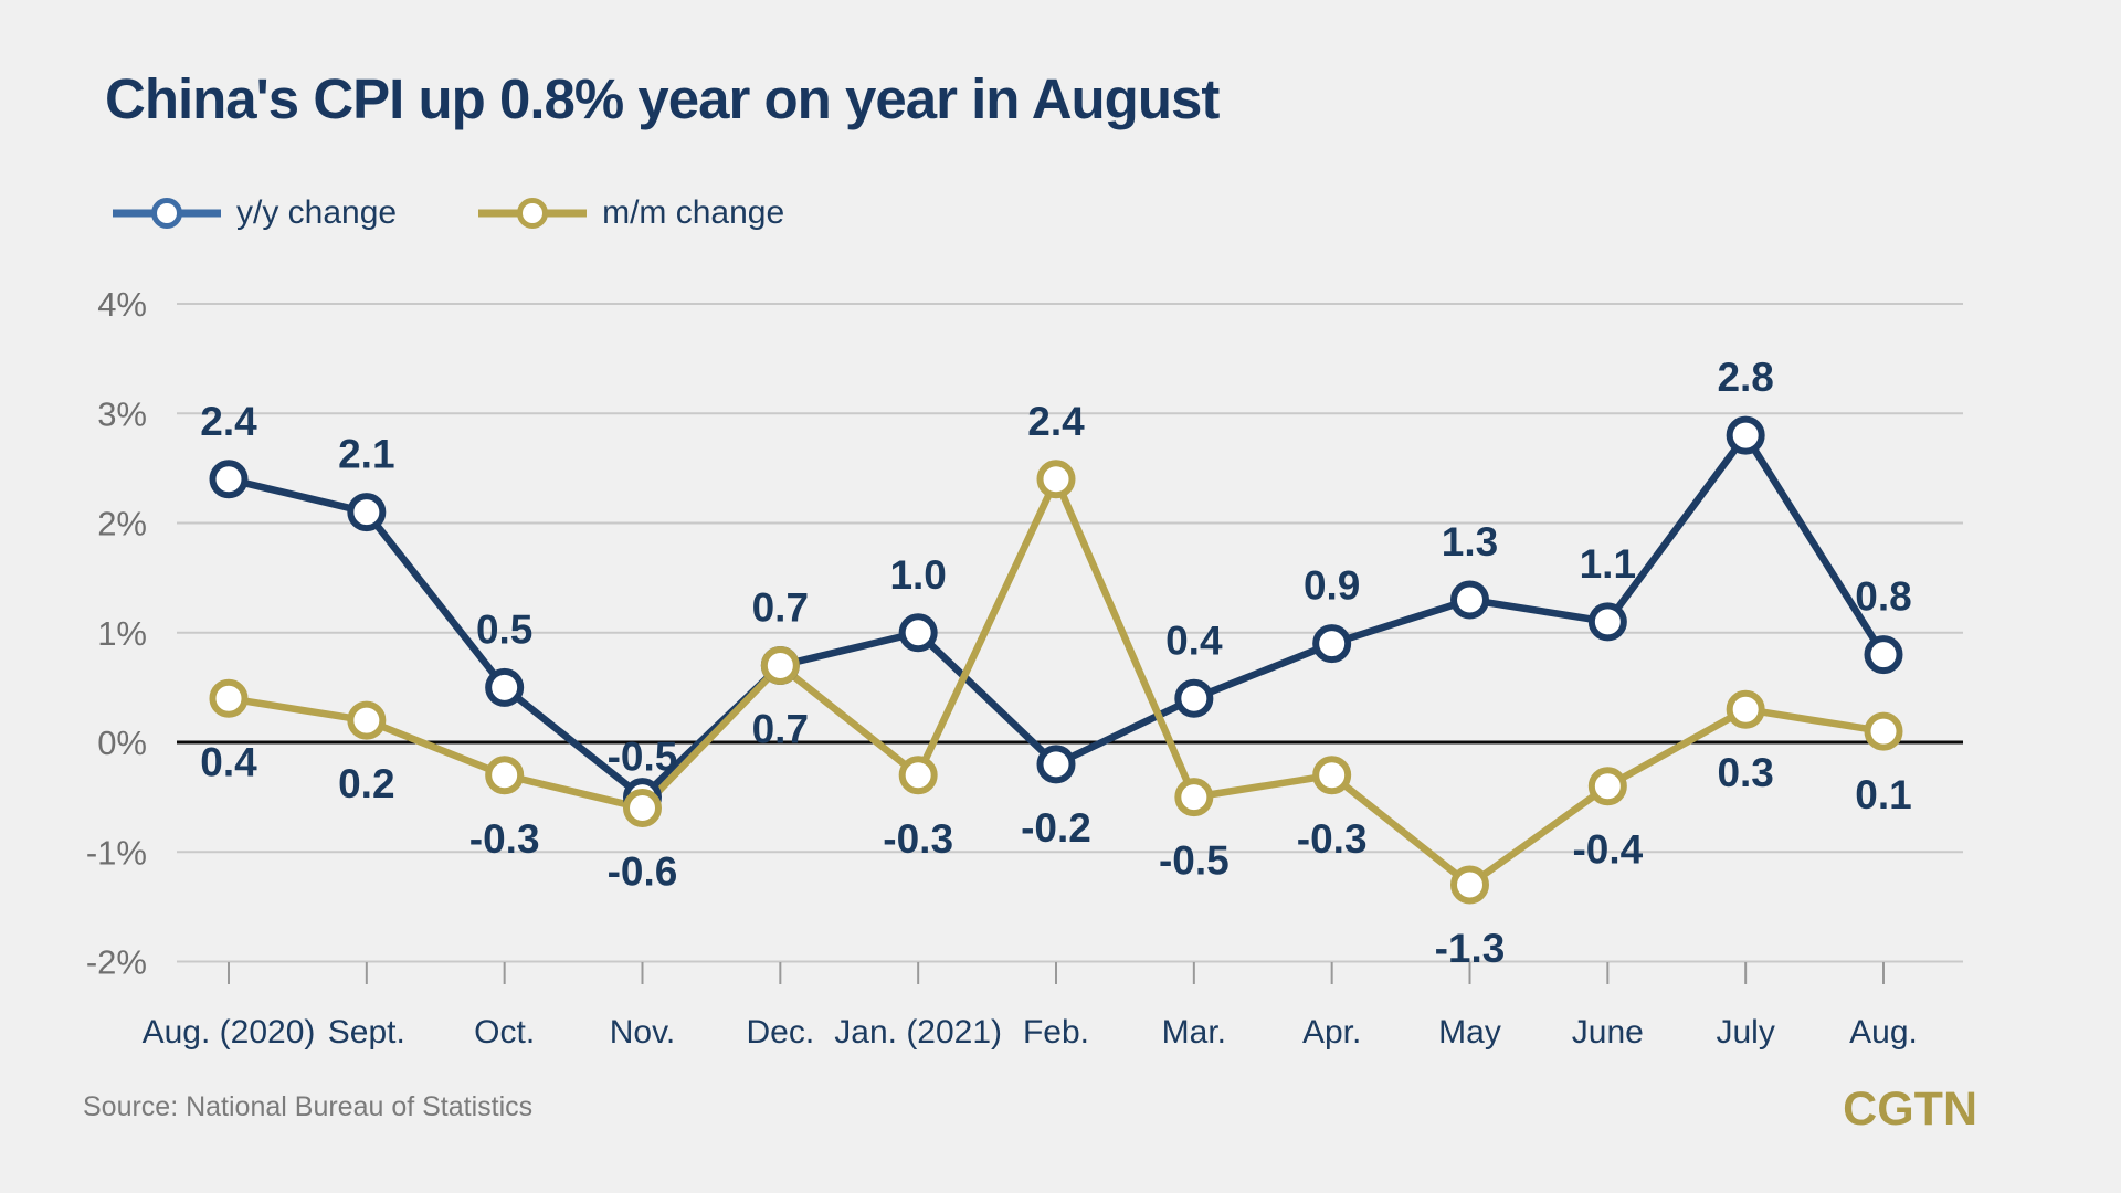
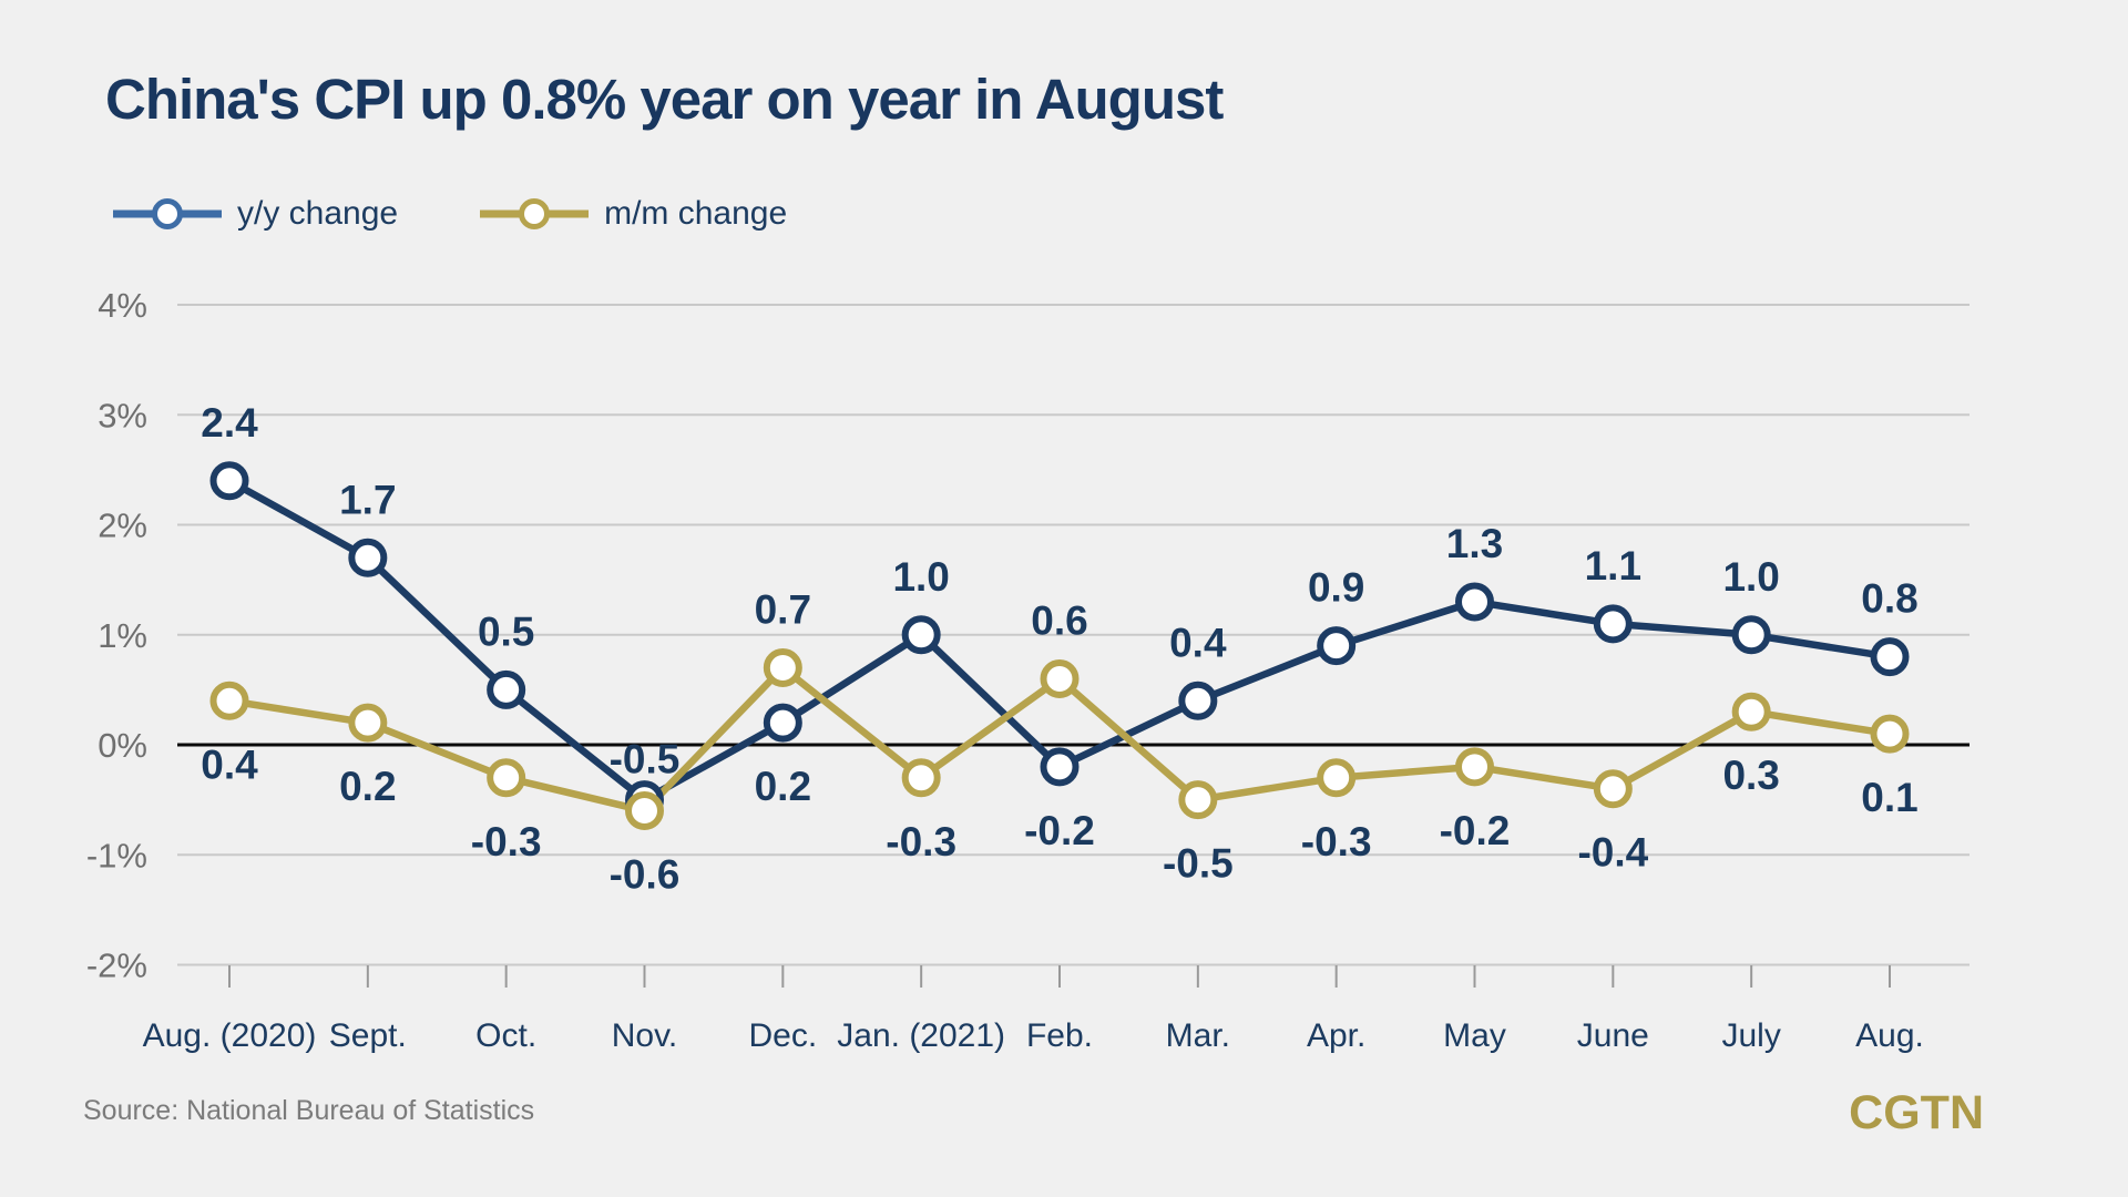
y/y change/Sept.: 2.1 -> 1.7
y/y change/Dec.: 0.7 -> 0.2
m/m change/Feb.: 2.4 -> 0.6
m/m change/May: -1.3 -> -0.2
y/y change/July: 2.8 -> 1.0
